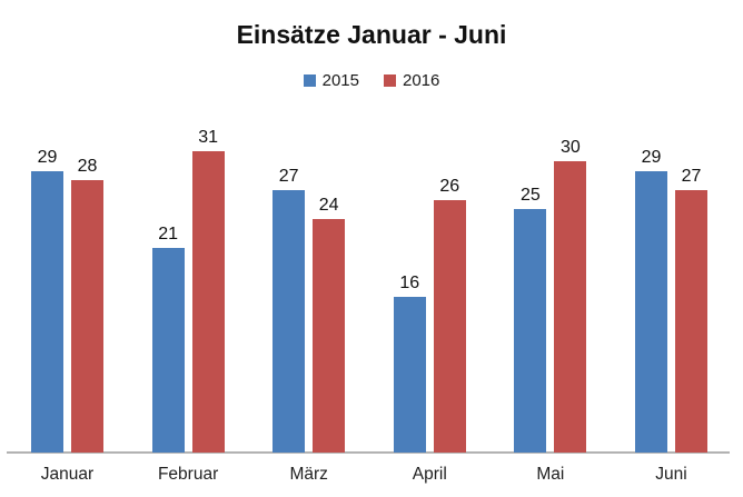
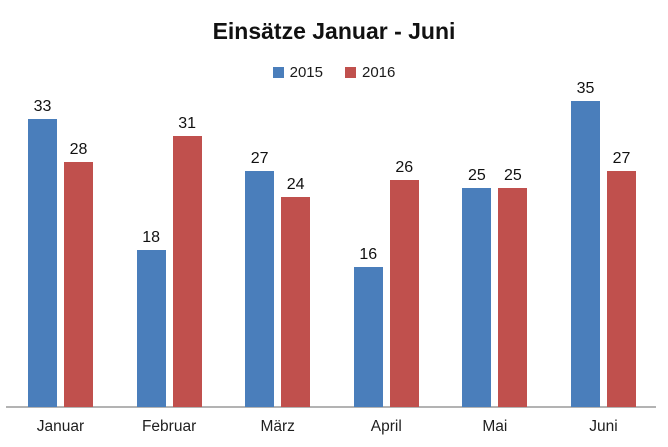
2015/Januar: 29 -> 33
2015/Februar: 21 -> 18
2016/Mai: 30 -> 25
2015/Juni: 29 -> 35
